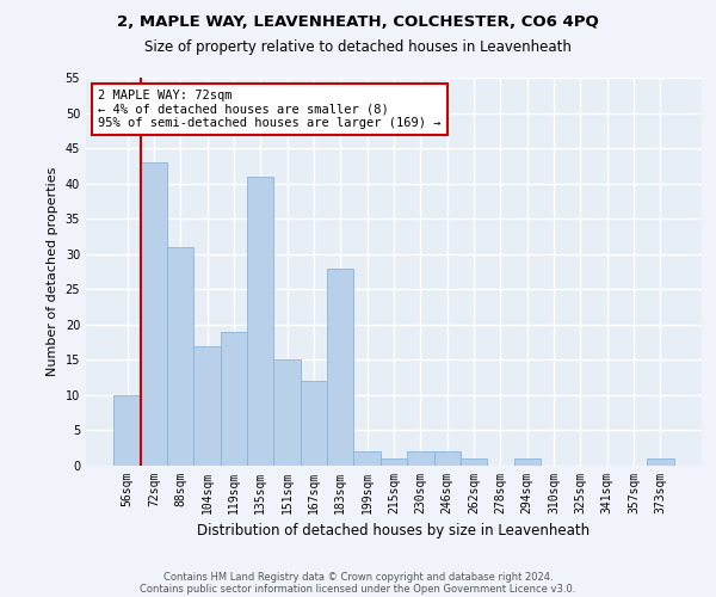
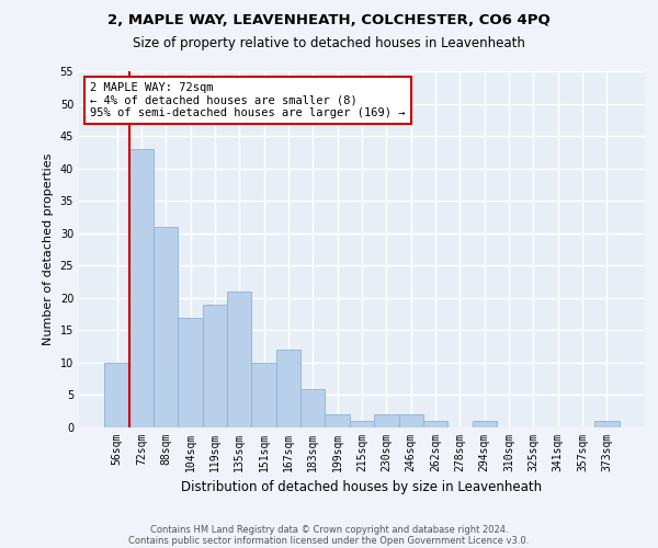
135sqm: 41 -> 21
151sqm: 15 -> 10
183sqm: 28 -> 6
